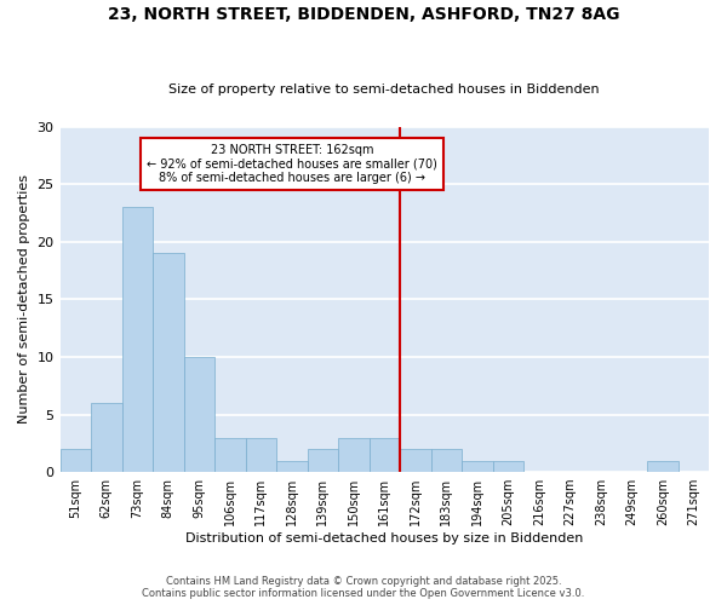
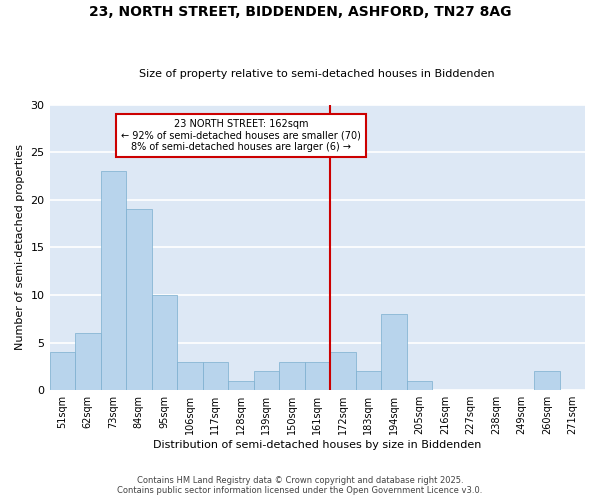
51sqm: 2 -> 4
172sqm: 2 -> 4
194sqm: 1 -> 8
260sqm: 1 -> 2
